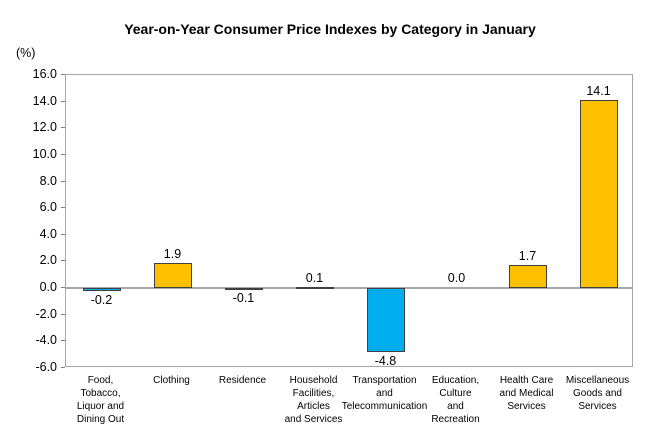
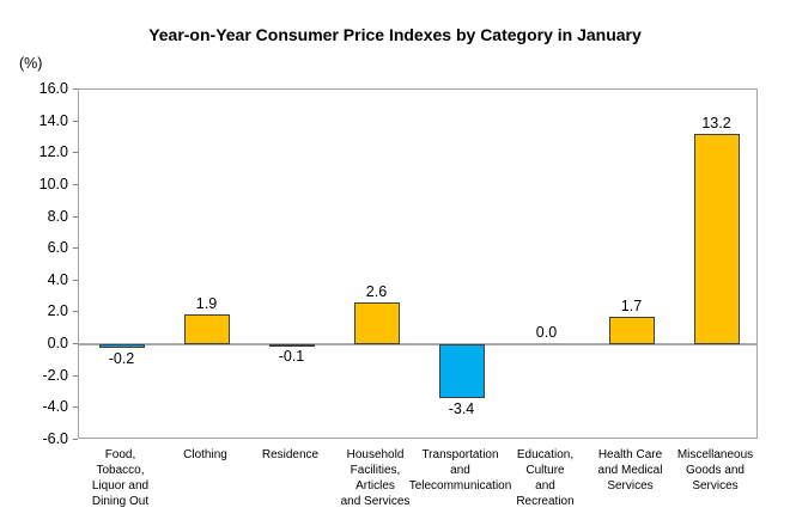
Household Facilities, Articles and Services: 0.1 -> 2.6
Transportation and Telecommunication: -4.8 -> -3.4
Miscellaneous Goods and Services: 14.1 -> 13.2
